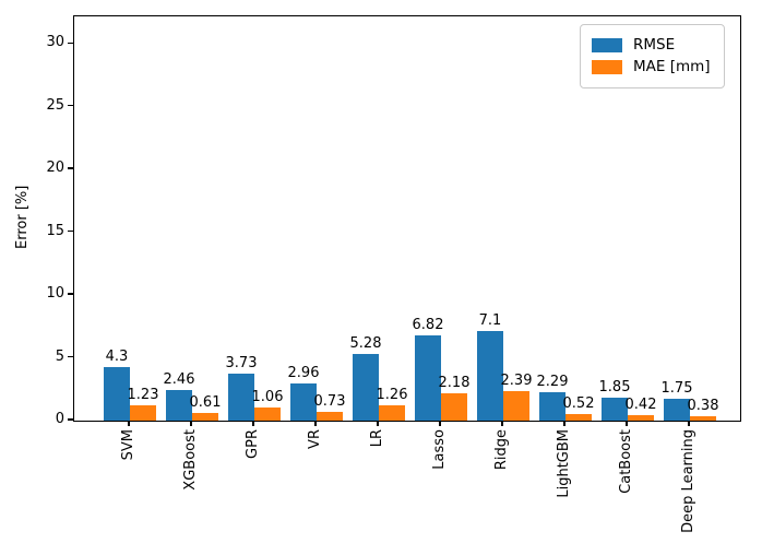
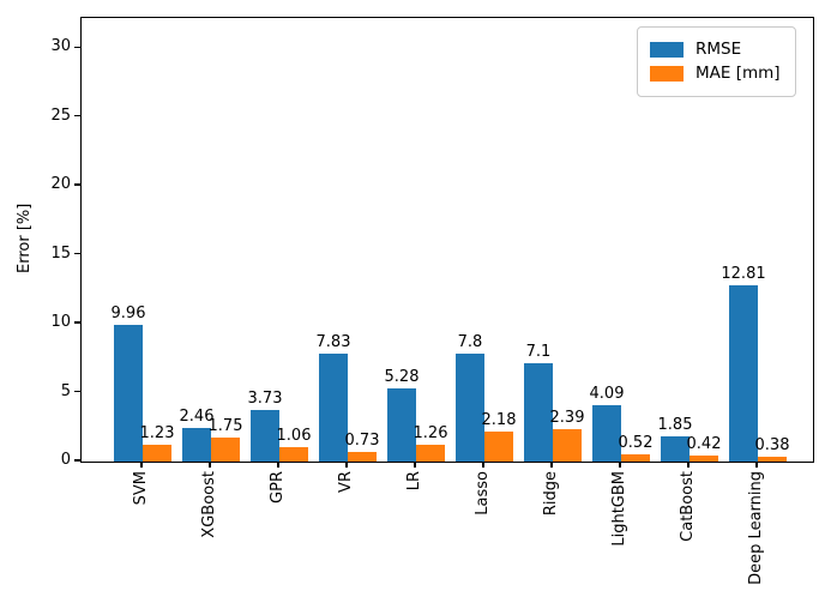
RMSE/SVM: 4.3 -> 9.96
MAE [mm]/XGBoost: 0.61 -> 1.75
RMSE/VR: 2.96 -> 7.83
RMSE/Lasso: 6.82 -> 7.8
RMSE/LightGBM: 2.29 -> 4.09
RMSE/Deep Learning: 1.75 -> 12.81
